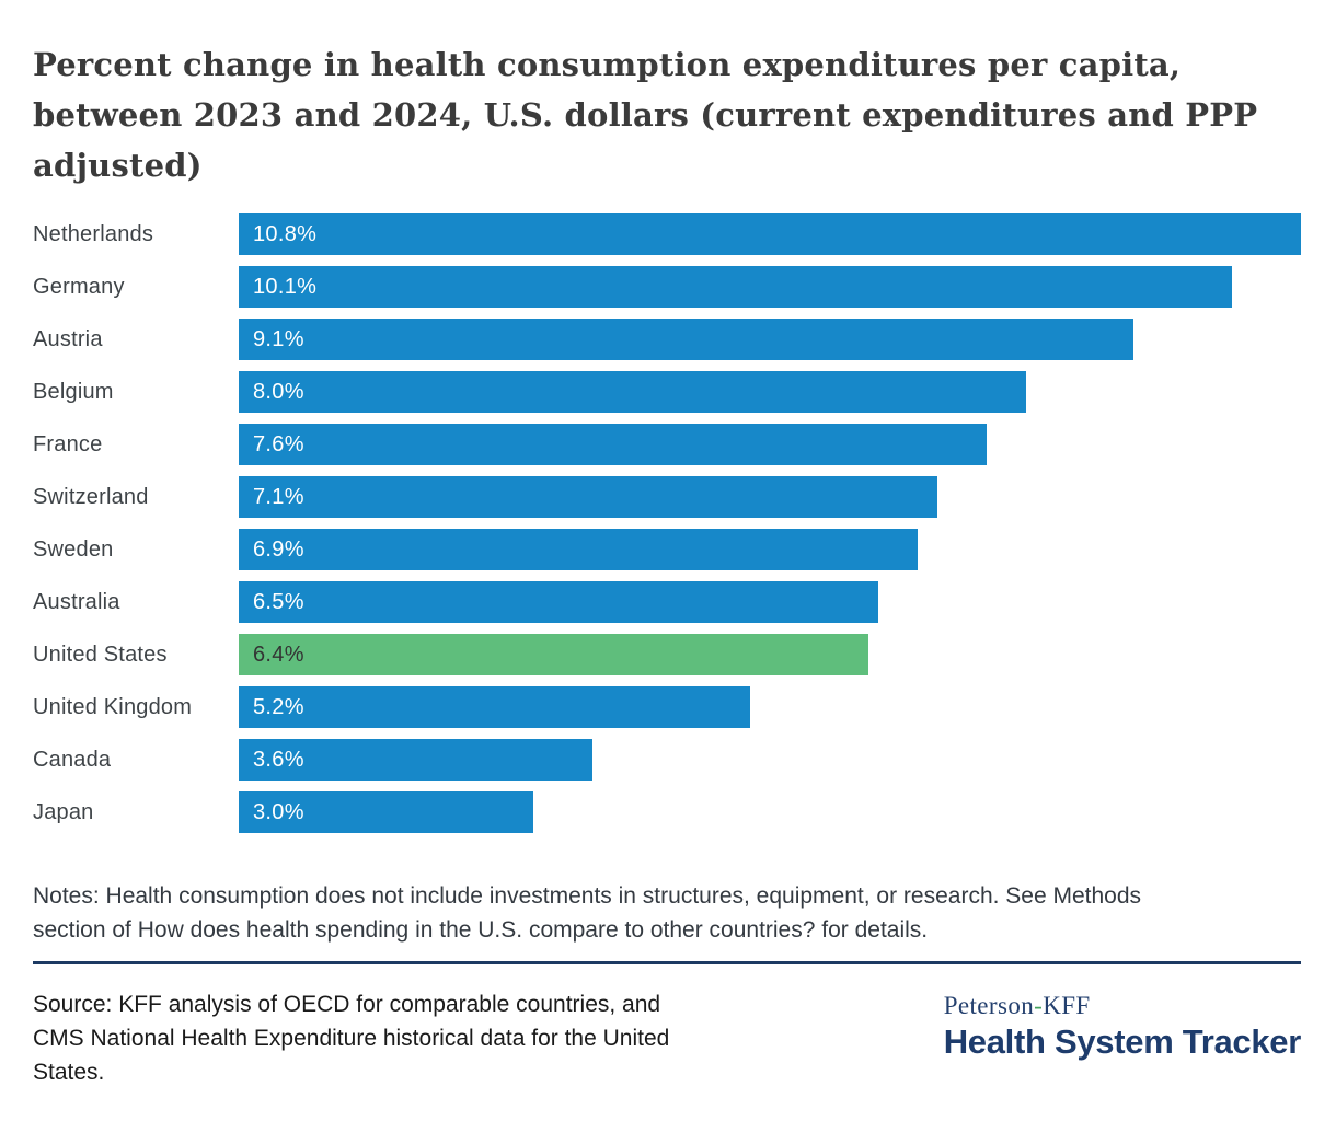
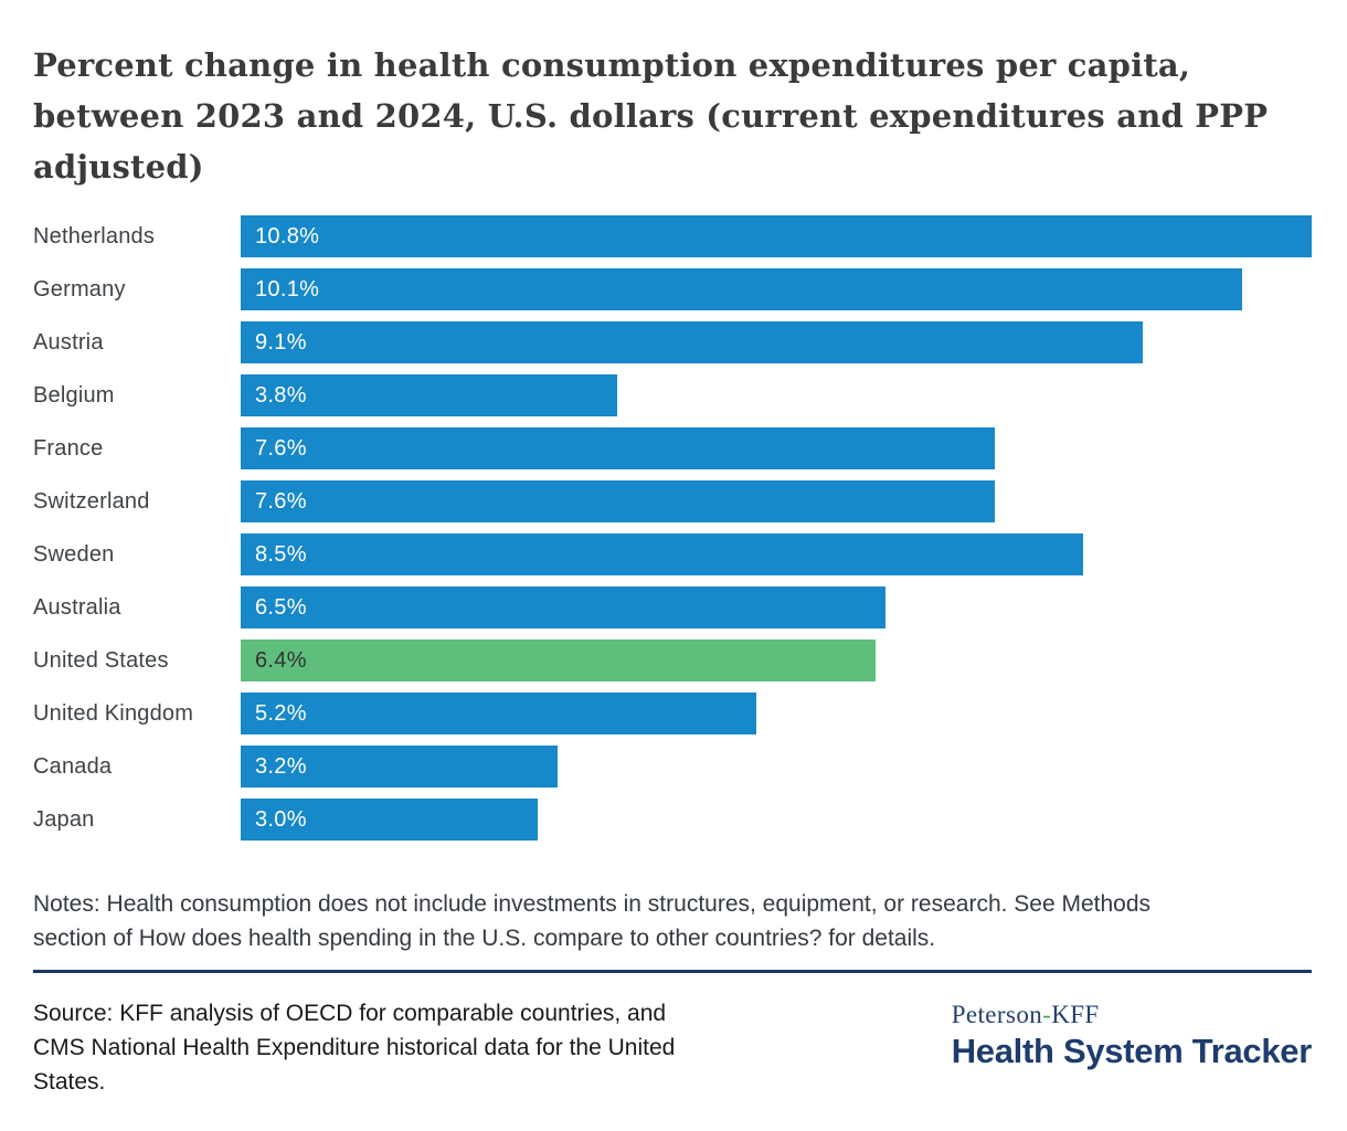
Belgium: 8.0% -> 3.8%
Switzerland: 7.1% -> 7.6%
Sweden: 6.9% -> 8.5%
Canada: 3.6% -> 3.2%
